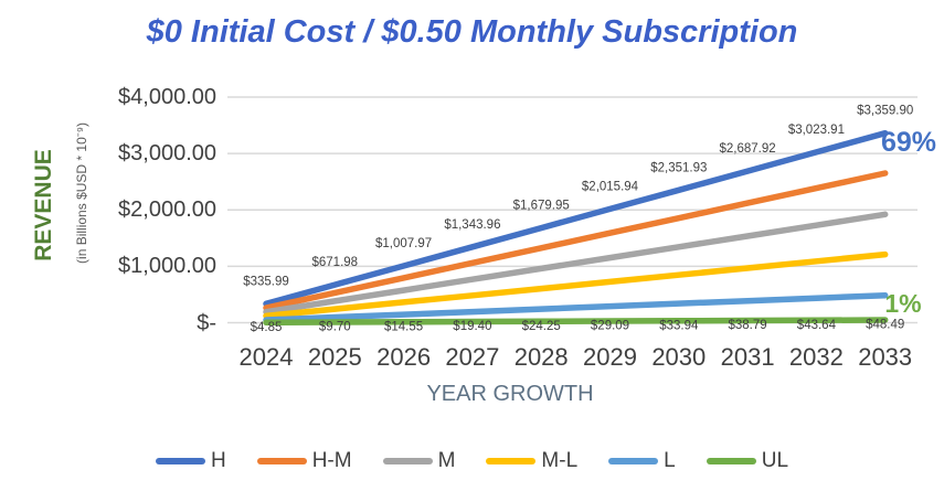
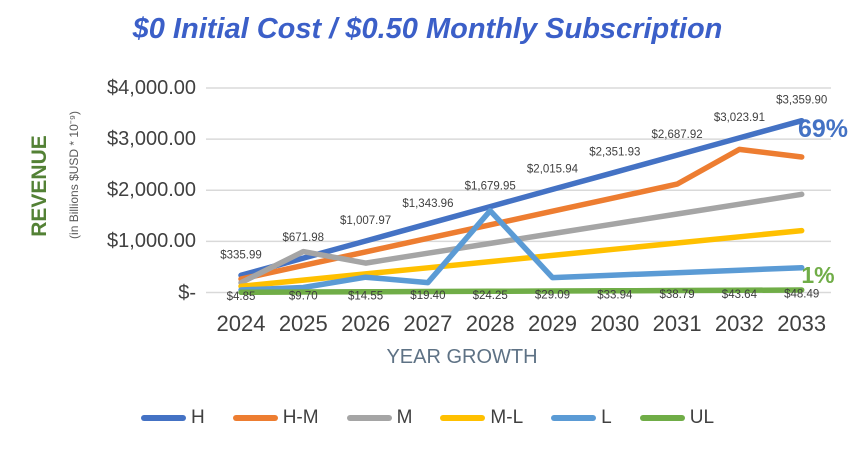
M/2025: $400 -> $800
L/2026: $100 -> $300
L/2028: $200 -> $1600
H-M/2032: $2400 -> $2800
